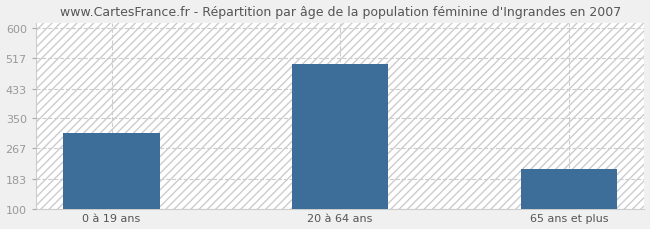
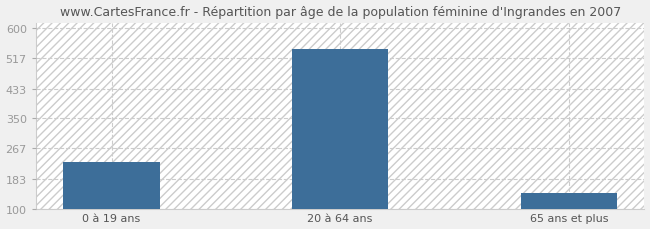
0 à 19 ans: 310 -> 228
20 à 64 ans: 500 -> 543
65 ans et plus: 210 -> 143
